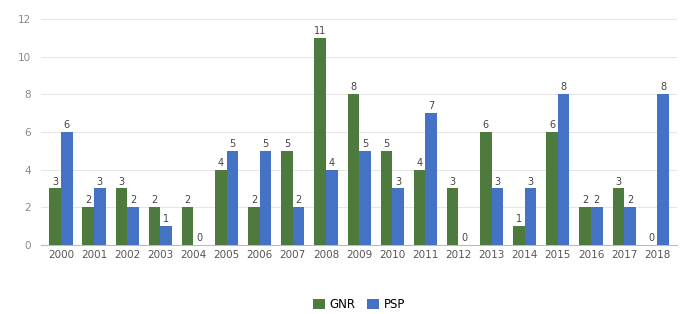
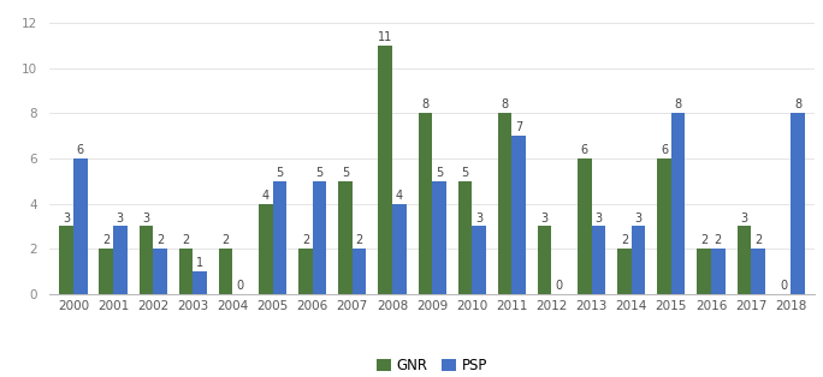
GNR/2011: 4 -> 8
GNR/2014: 1 -> 2
